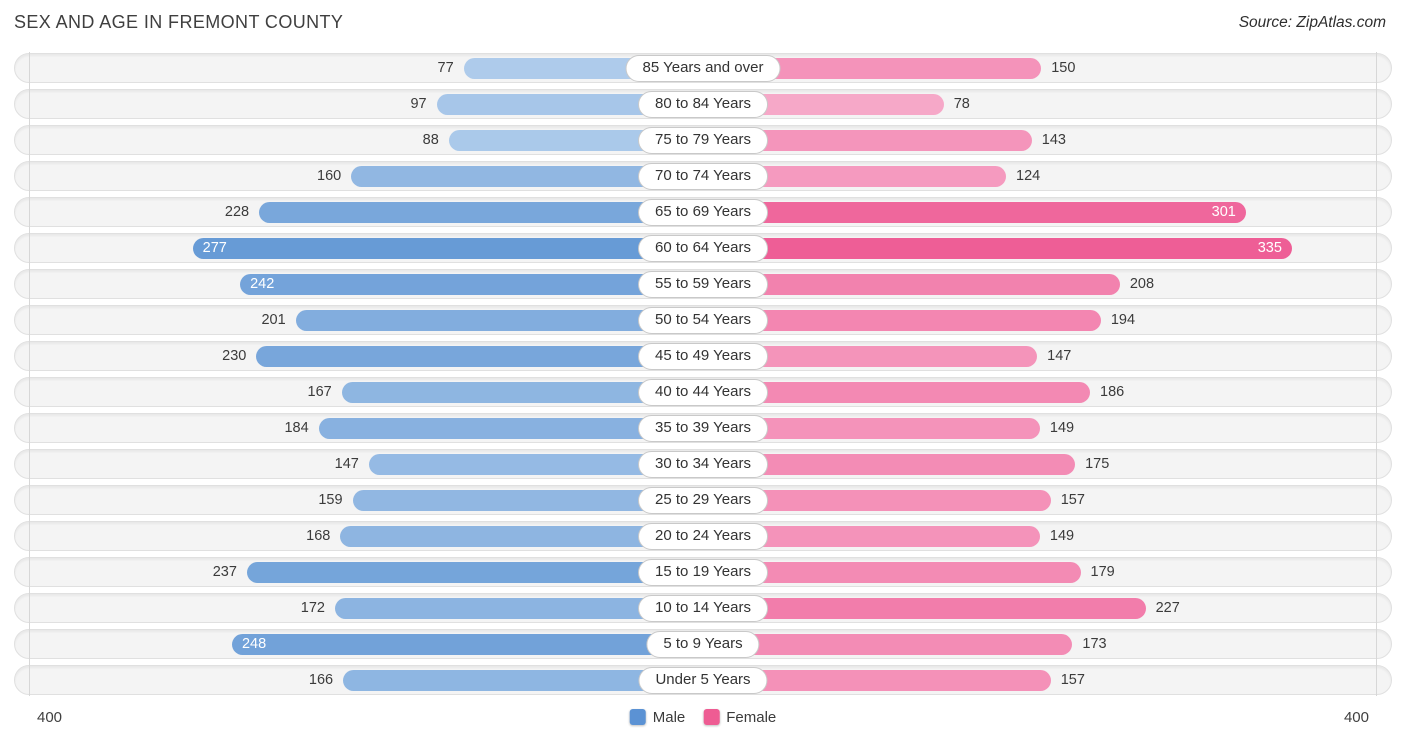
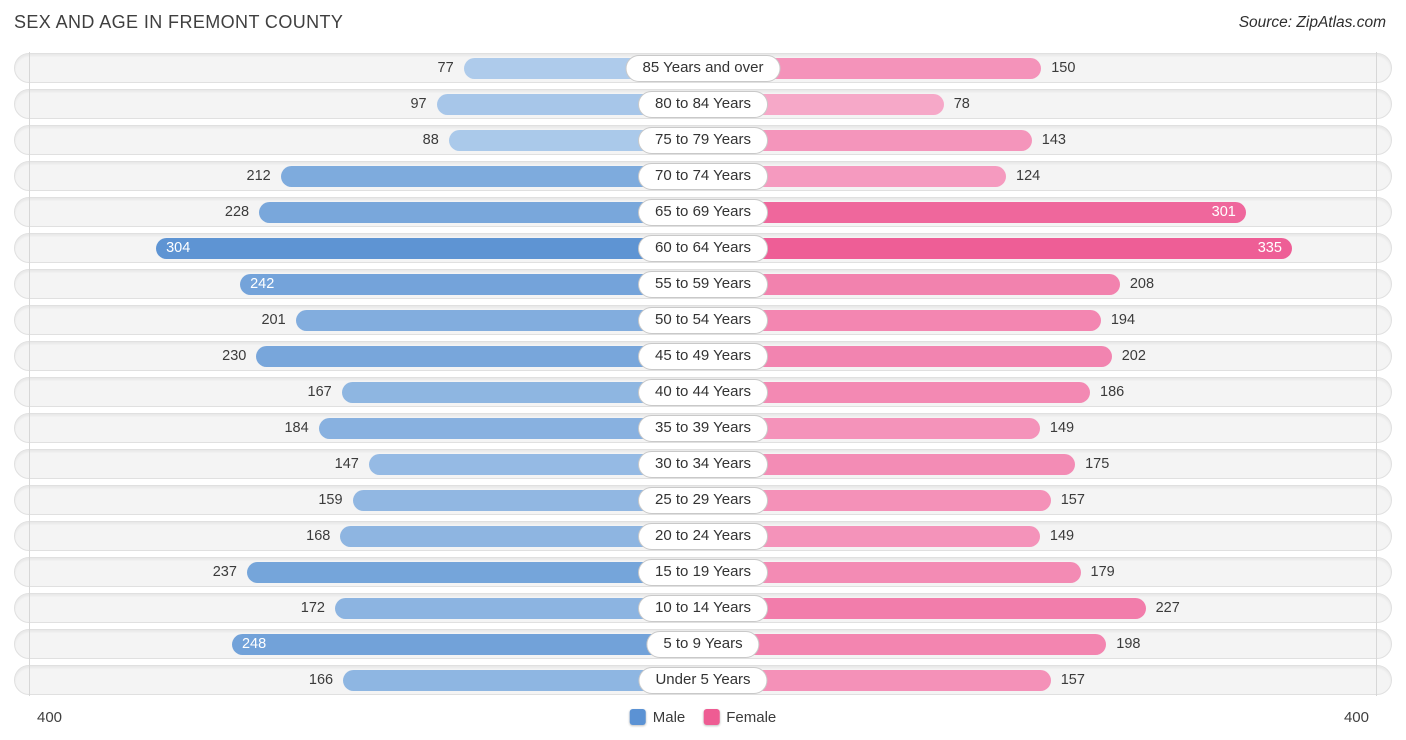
Male/70 to 74 Years: 160 -> 212
Male/60 to 64 Years: 277 -> 304
Female/45 to 49 Years: 147 -> 202
Female/5 to 9 Years: 173 -> 198
